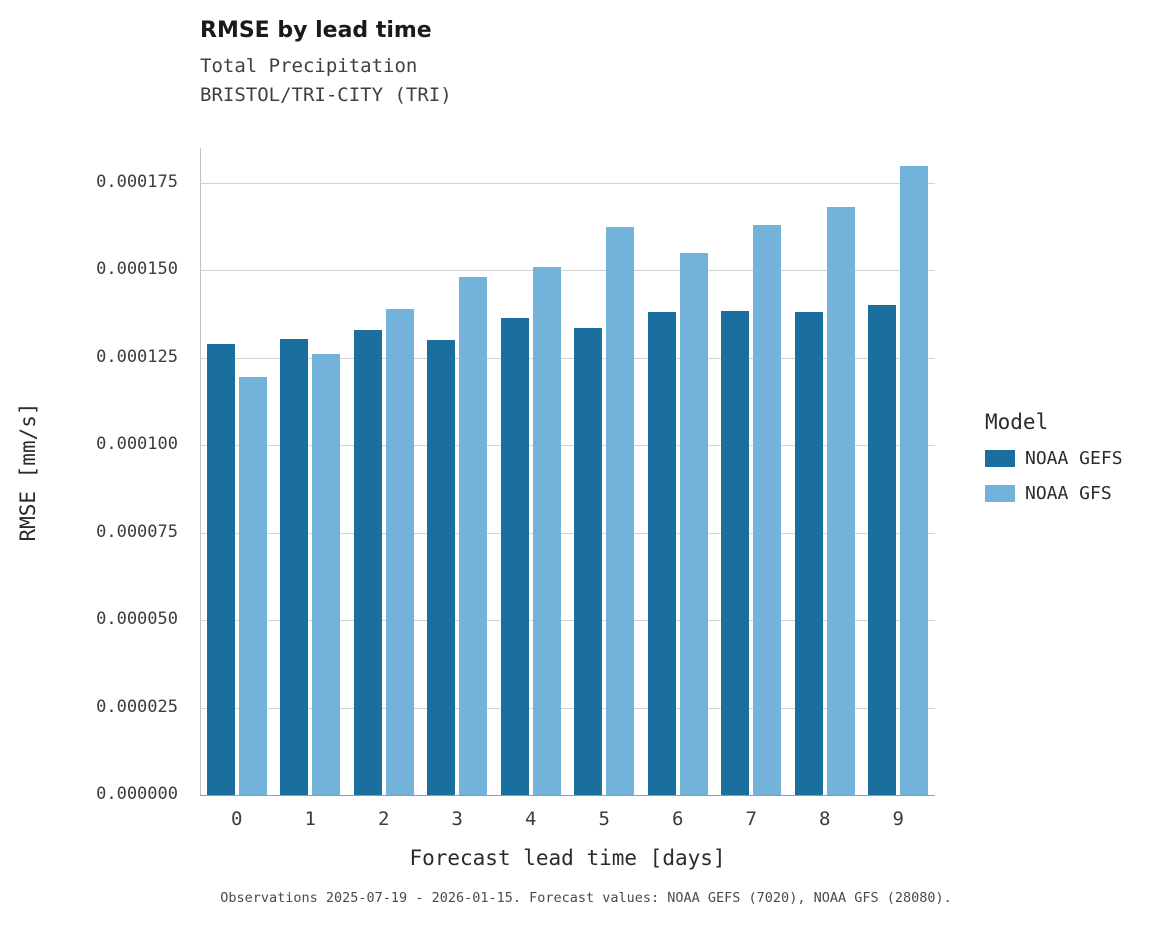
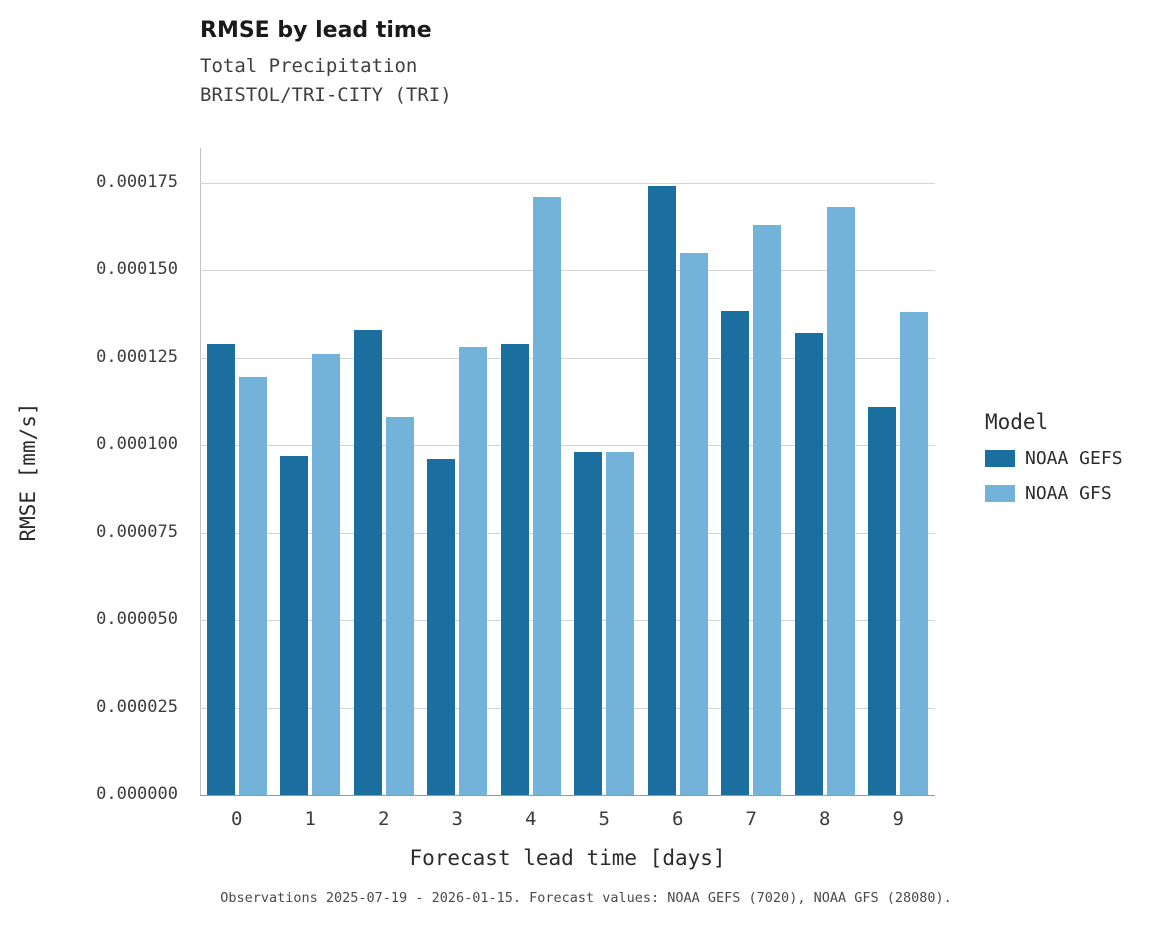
NOAA GEFS/1: 0.000131 -> 0.000097
NOAA GFS/2: 0.000139 -> 0.000108
NOAA GEFS/3: 0.000130 -> 0.000096
NOAA GFS/3: 0.000148 -> 0.000128
NOAA GEFS/4: 0.000137 -> 0.000129
NOAA GFS/4: 0.000151 -> 0.000171
NOAA GEFS/5: 0.000133 -> 0.000098
NOAA GFS/5: 0.000162 -> 0.000098
NOAA GEFS/6: 0.000138 -> 0.000174
NOAA GEFS/8: 0.000138 -> 0.000132
NOAA GEFS/9: 0.000140 -> 0.000111
NOAA GFS/9: 0.000180 -> 0.000138
